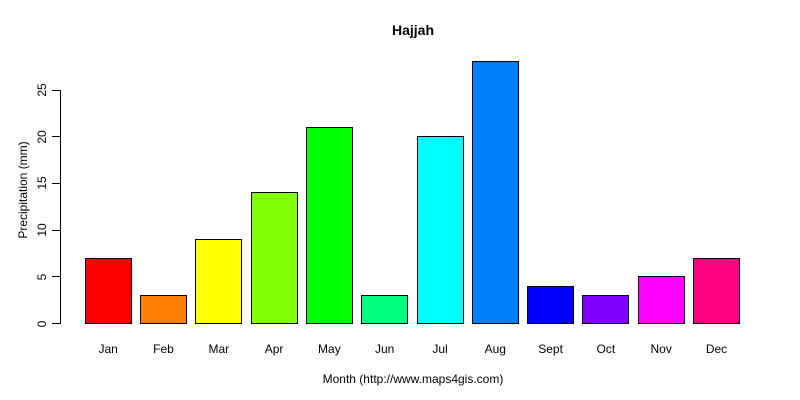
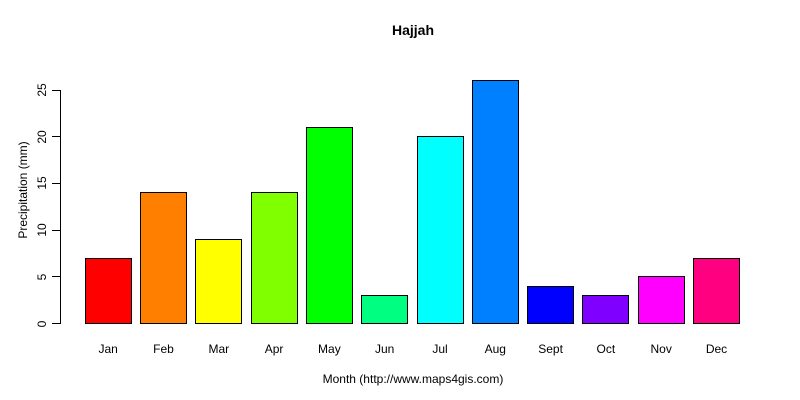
Feb: 3 -> 14
Aug: 28 -> 26
